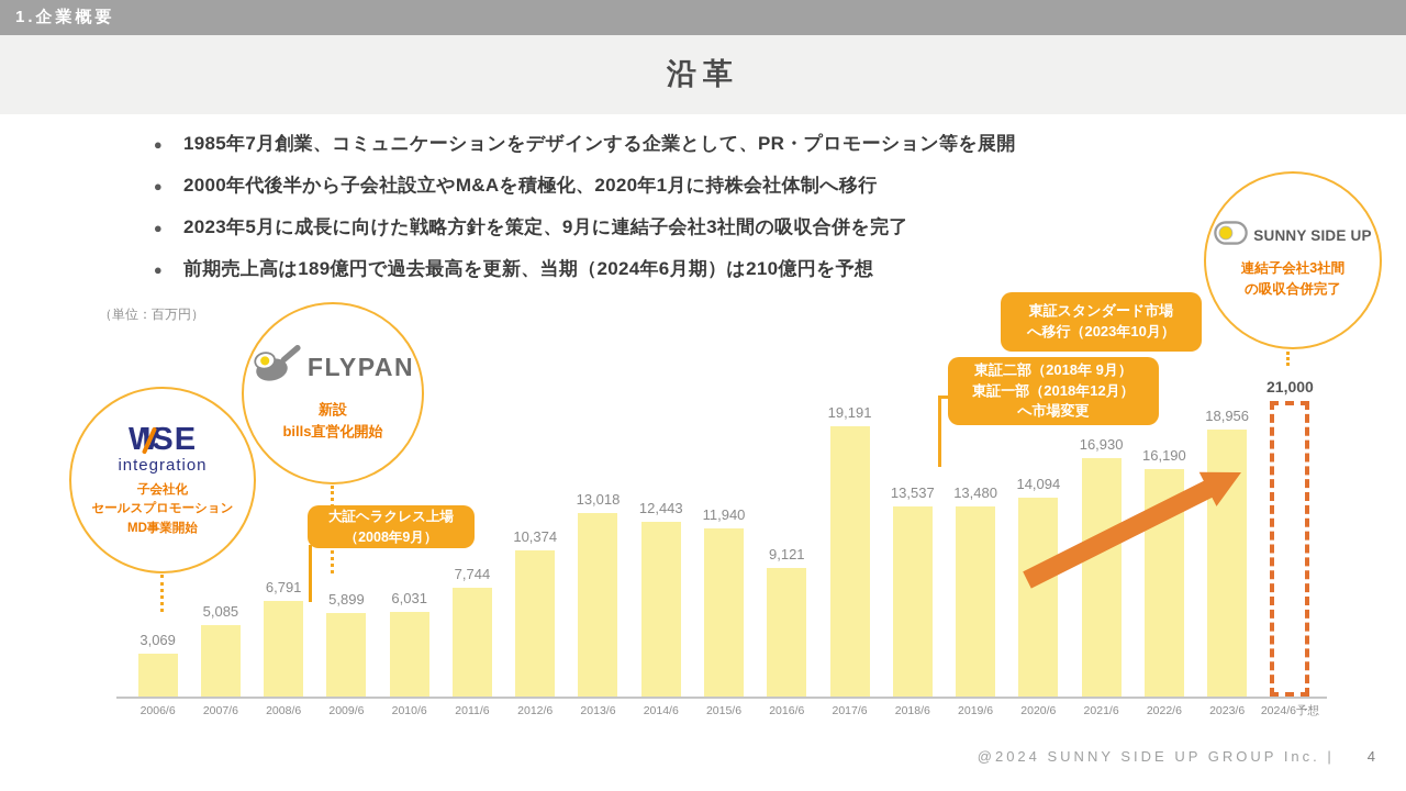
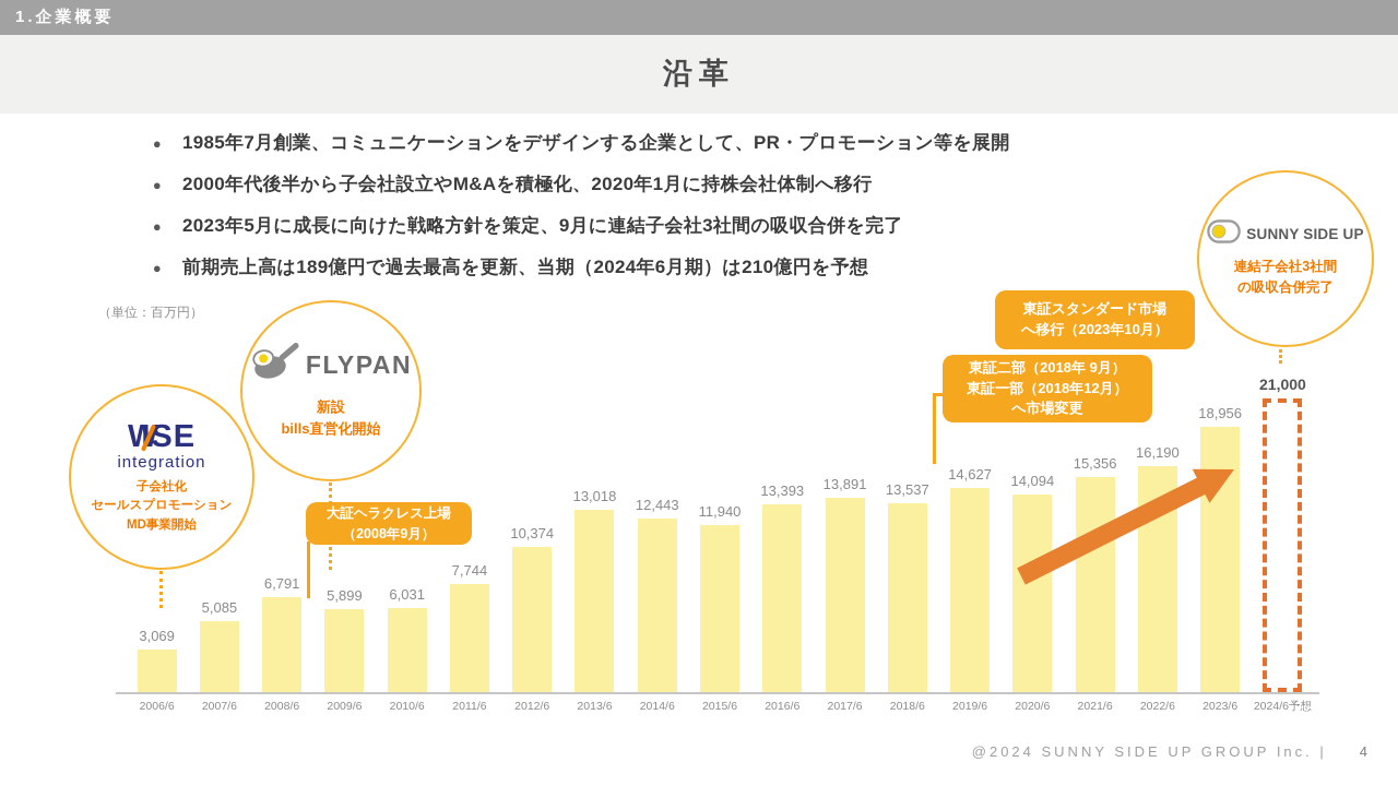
2016/6: 9,121 -> 13,393
2017/6: 19,191 -> 13,891
2019/6: 13,480 -> 14,627
2021/6: 16,930 -> 15,356
